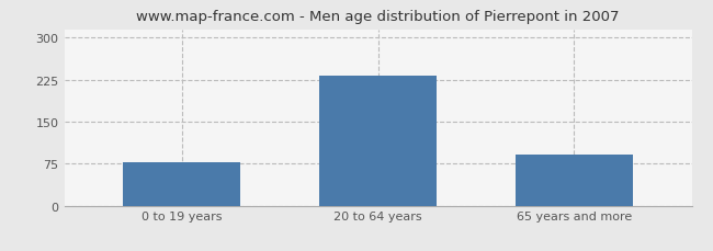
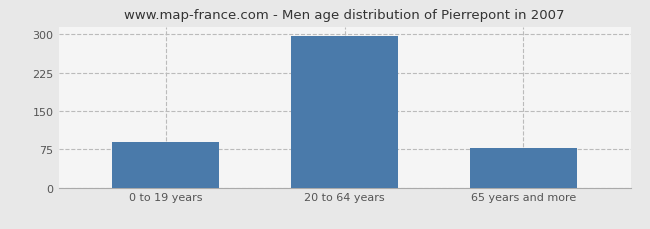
0 to 19 years: 78 -> 90
20 to 64 years: 232 -> 296
65 years and more: 92 -> 77
